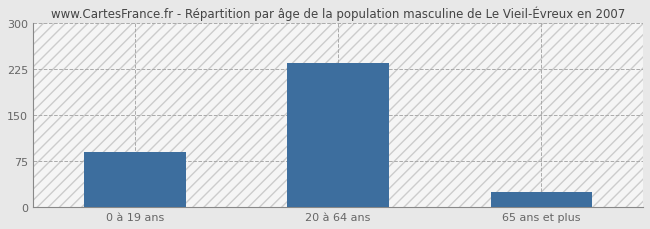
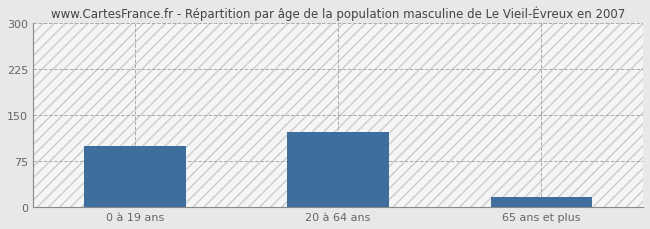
0 à 19 ans: 90 -> 100
20 à 64 ans: 235 -> 122
65 ans et plus: 25 -> 16
